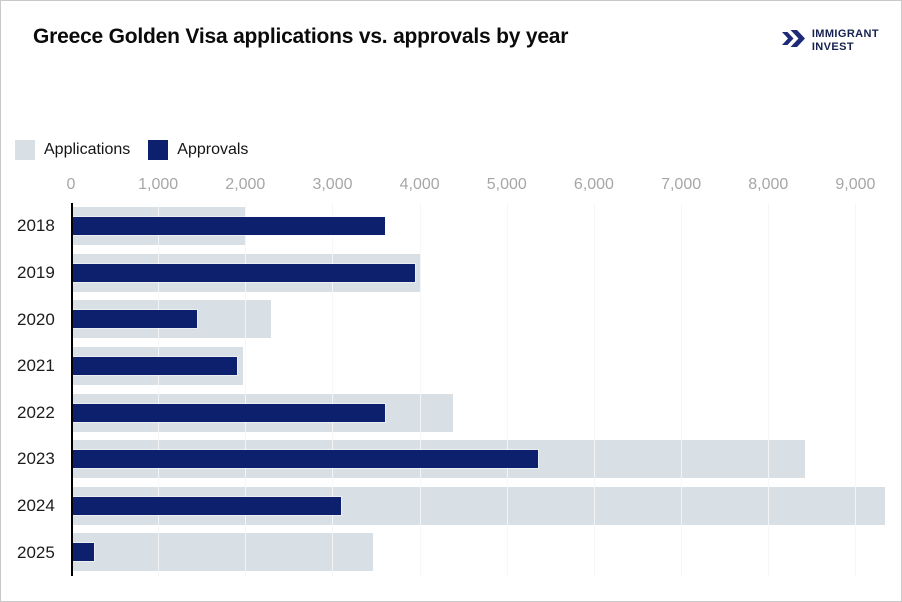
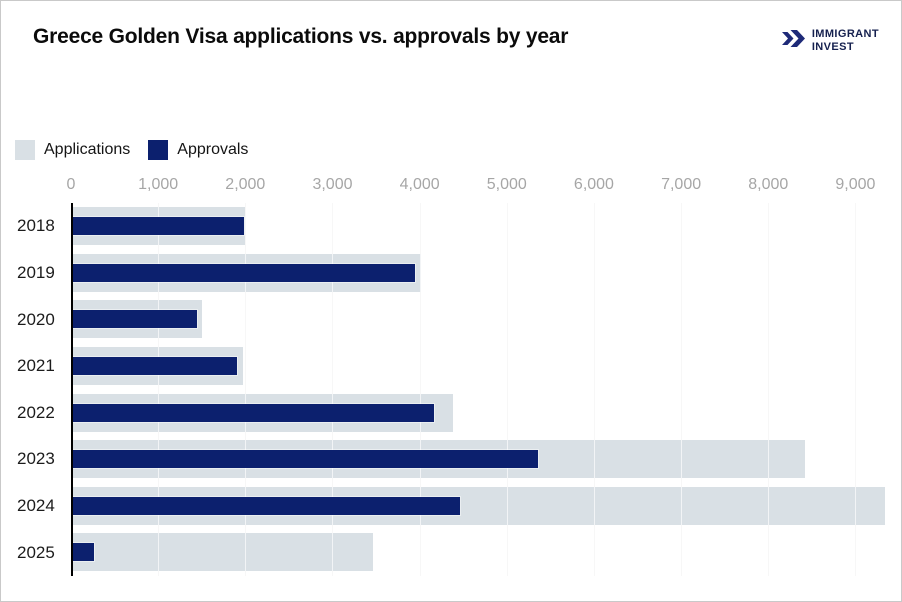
Approvals/2018: 3600 -> 2000
Applications/2020: 2300 -> 1500
Approvals/2022: 3600 -> 4200
Approvals/2024: 3100 -> 4500
